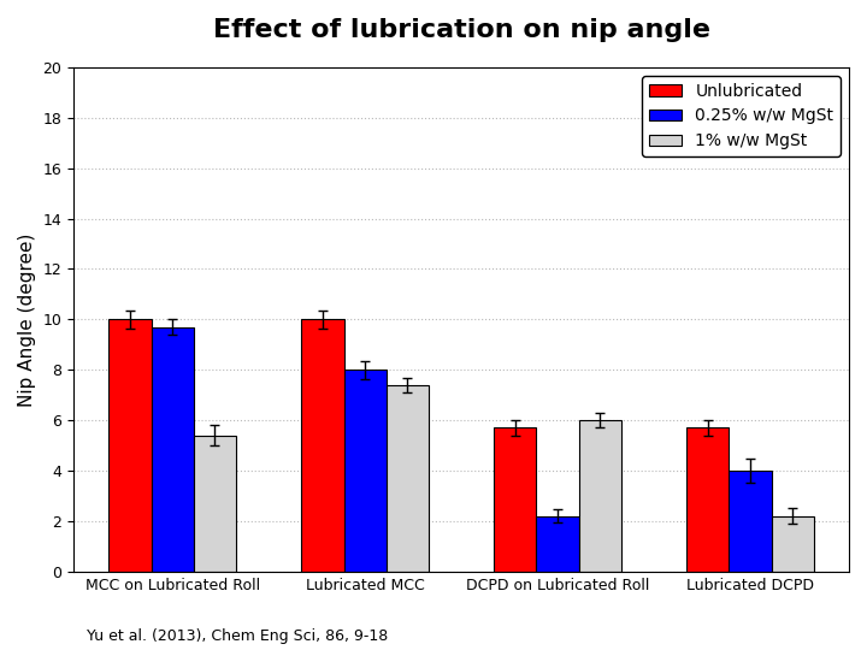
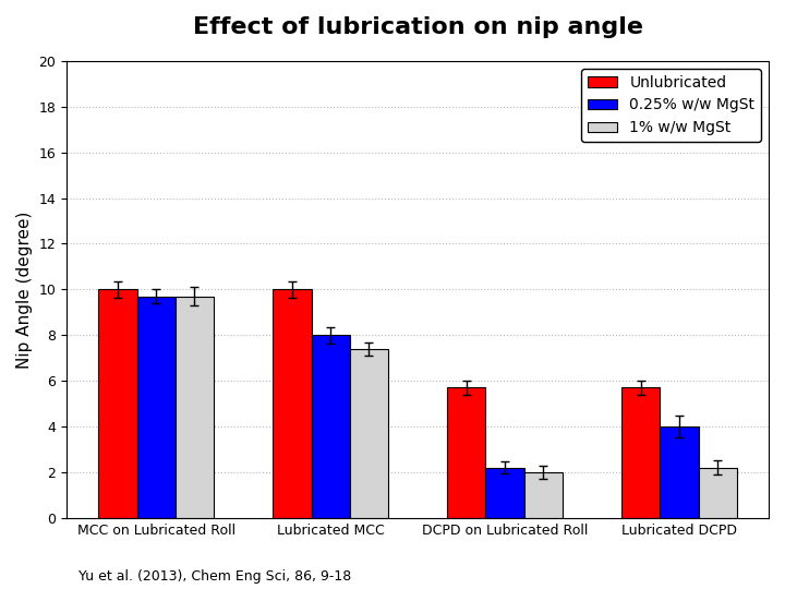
1% w/w MgSt/MCC on Lubricated Roll: 5.4 -> 9.7
1% w/w MgSt/DCPD on Lubricated Roll: 6.0 -> 2.0
